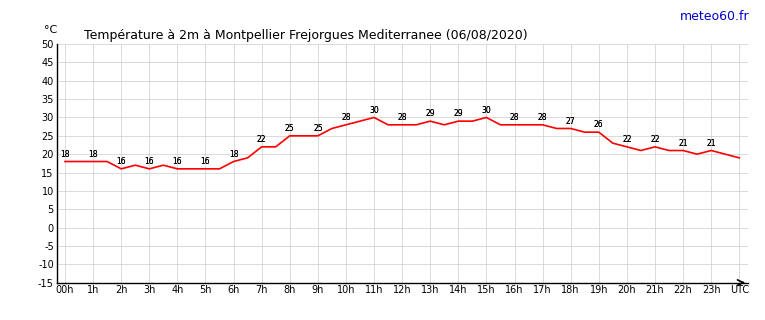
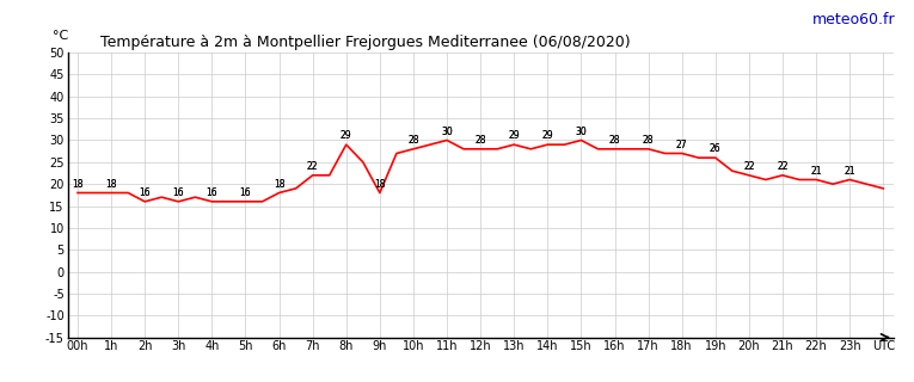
8h: 25 -> 29
9h: 25 -> 18
